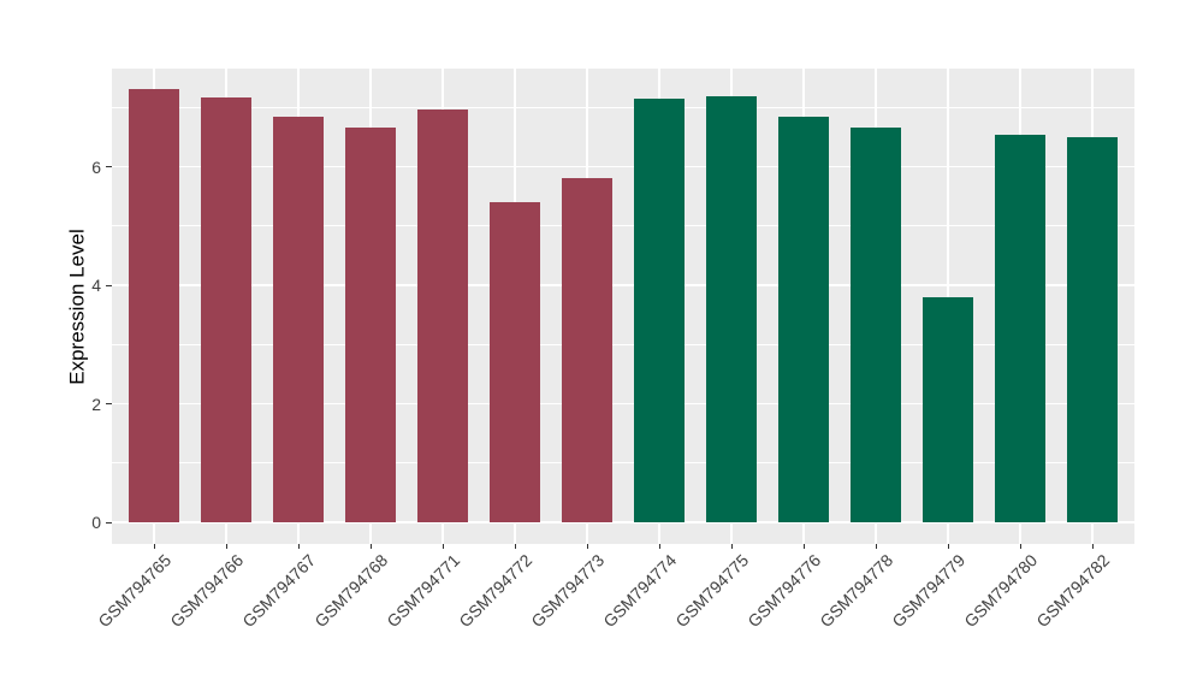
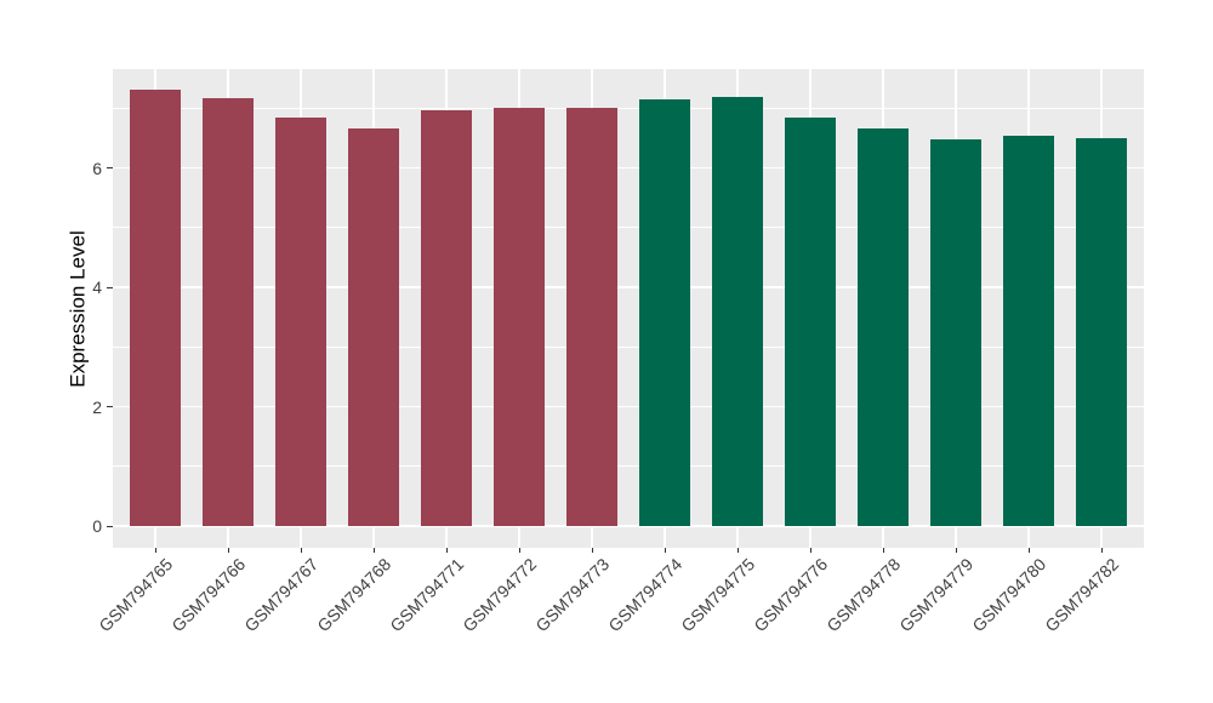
GSM794772: 5.4 -> 7.0
GSM794773: 5.8 -> 7.0
GSM794779: 3.8 -> 6.5
